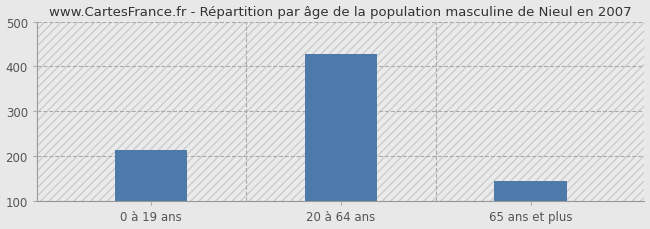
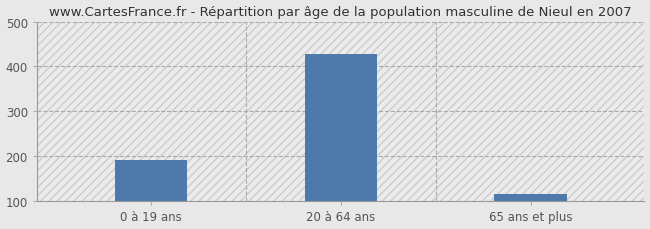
0 à 19 ans: 215 -> 193
65 ans et plus: 145 -> 117
